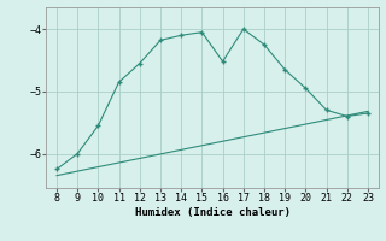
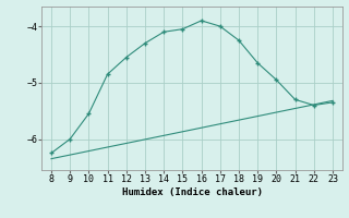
13: -4.18 -> -4.30
16: -4.52 -> -3.90
